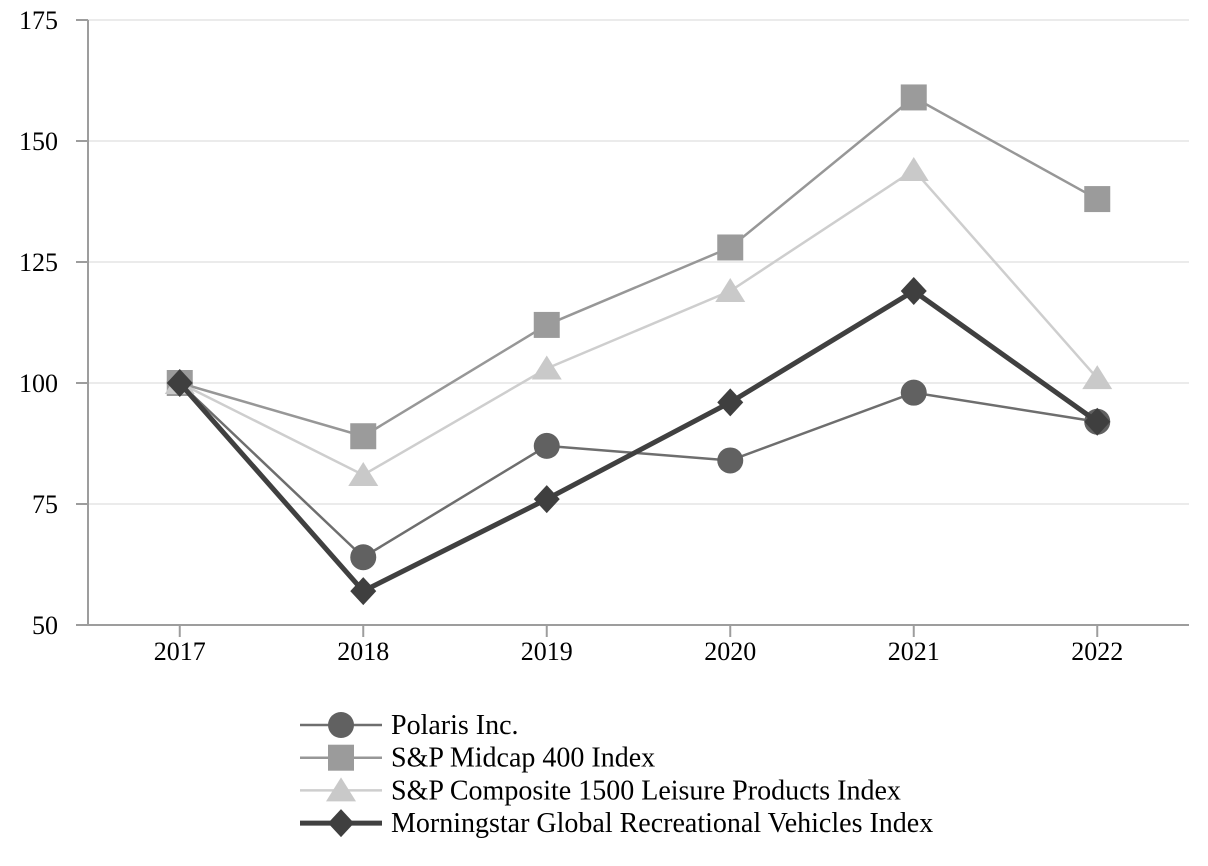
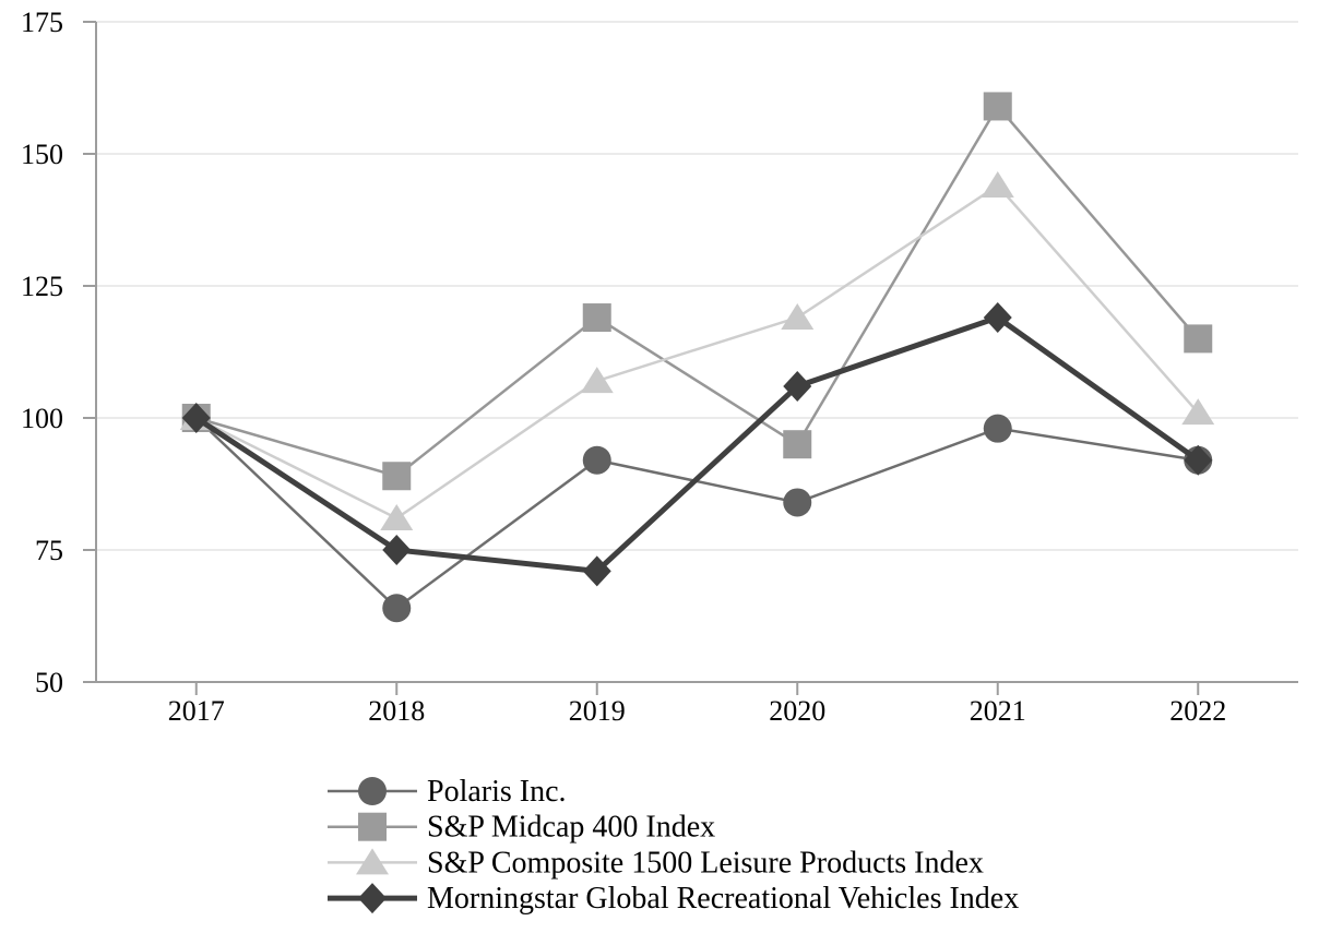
Morningstar Global Recreational Vehicles Index/2018: 57 -> 75
Polaris Inc./2019: 87 -> 92
S&P Midcap 400 Index/2019: 112 -> 119
S&P Composite 1500 Leisure Products Index/2019: 103 -> 107
Morningstar Global Recreational Vehicles Index/2019: 76 -> 71
S&P Midcap 400 Index/2020: 128 -> 95
Morningstar Global Recreational Vehicles Index/2020: 96 -> 106
S&P Midcap 400 Index/2022: 138 -> 115
